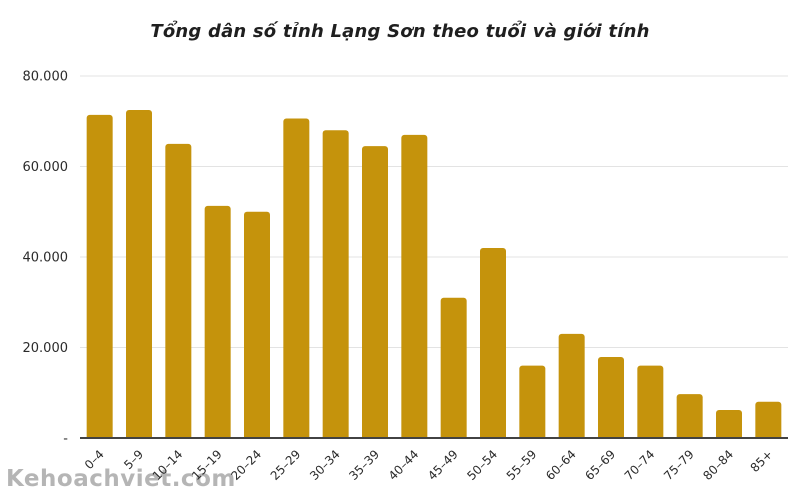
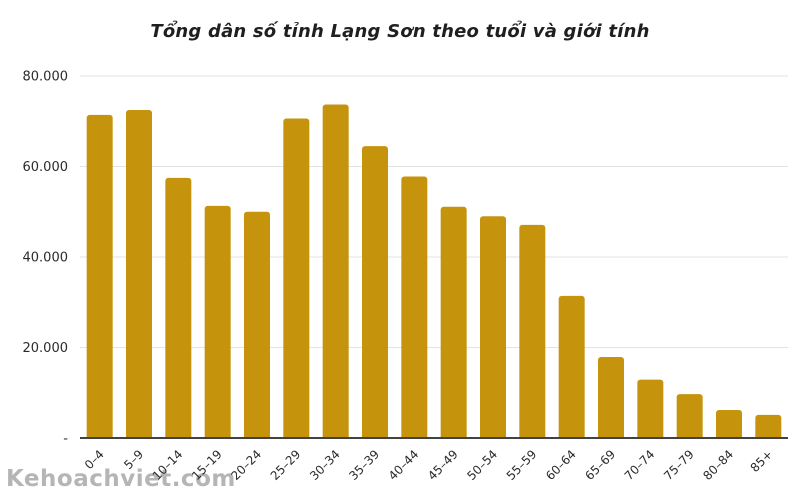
10–14: 65000 -> 58000
30–34: 68000 -> 74000
40–44: 67000 -> 58000
45–49: 31000 -> 51000
50–54: 42000 -> 49000
55–59: 16000 -> 47000
60–64: 23000 -> 31000
70–74: 16000 -> 13000
85+: 8000 -> 5000
